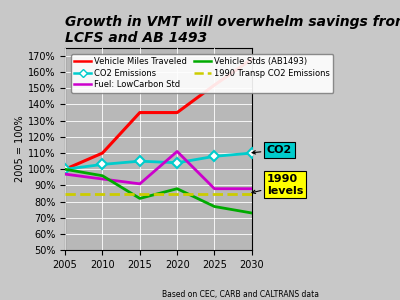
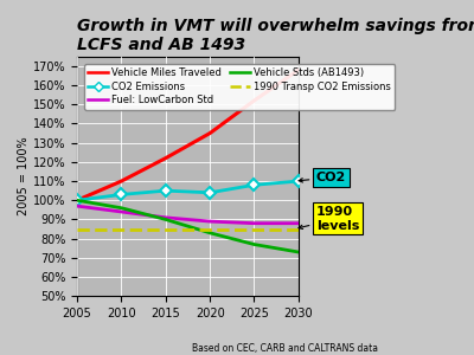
Vehicle Miles Traveled/2015: 135% -> 122%
Vehicle Stds (AB1493)/2015: 82% -> 90%
Fuel: LowCarbon Std/2020: 111% -> 89%
Vehicle Stds (AB1493)/2020: 88% -> 83%
